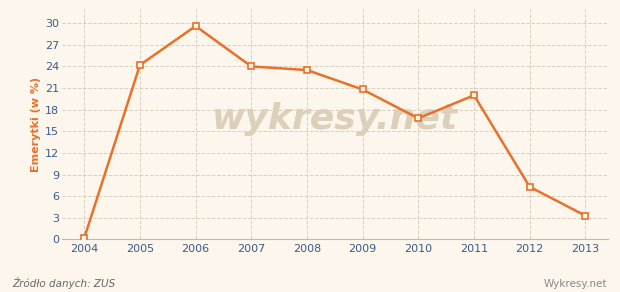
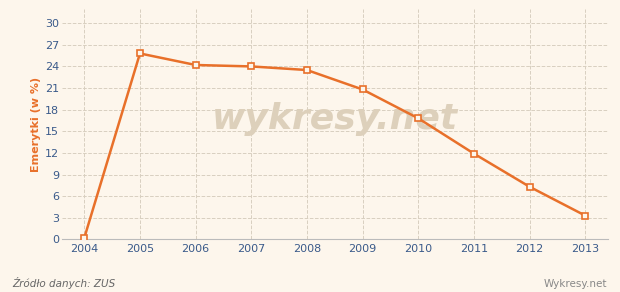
2005: 24.2 -> 25.8
2006: 29.6 -> 24.2
2011: 20.0 -> 11.9
